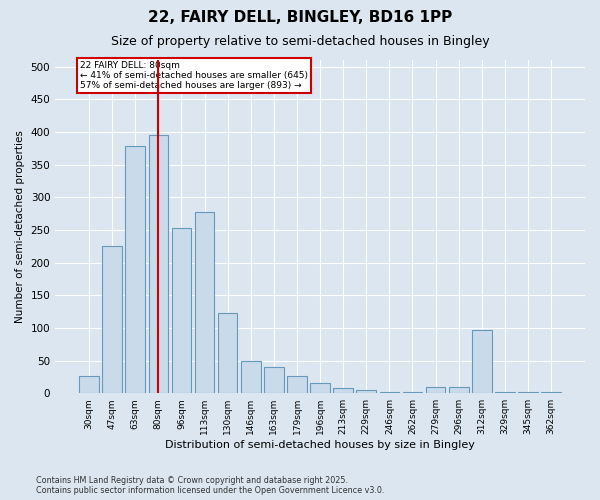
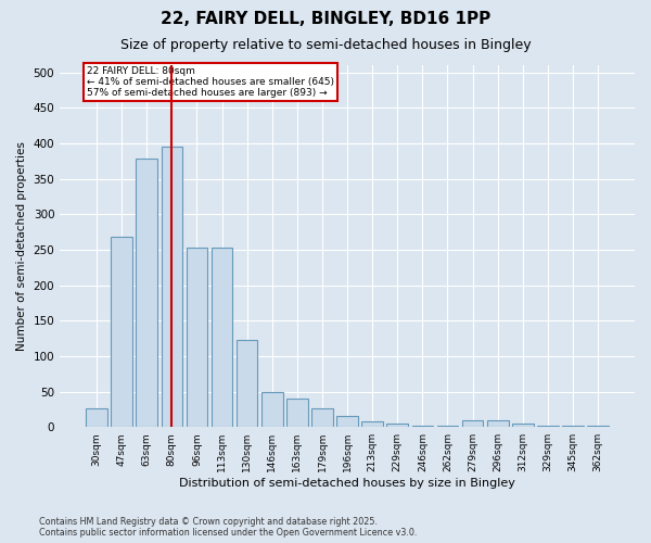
47sqm: 226 -> 268
113sqm: 278 -> 253
312sqm: 96 -> 5
